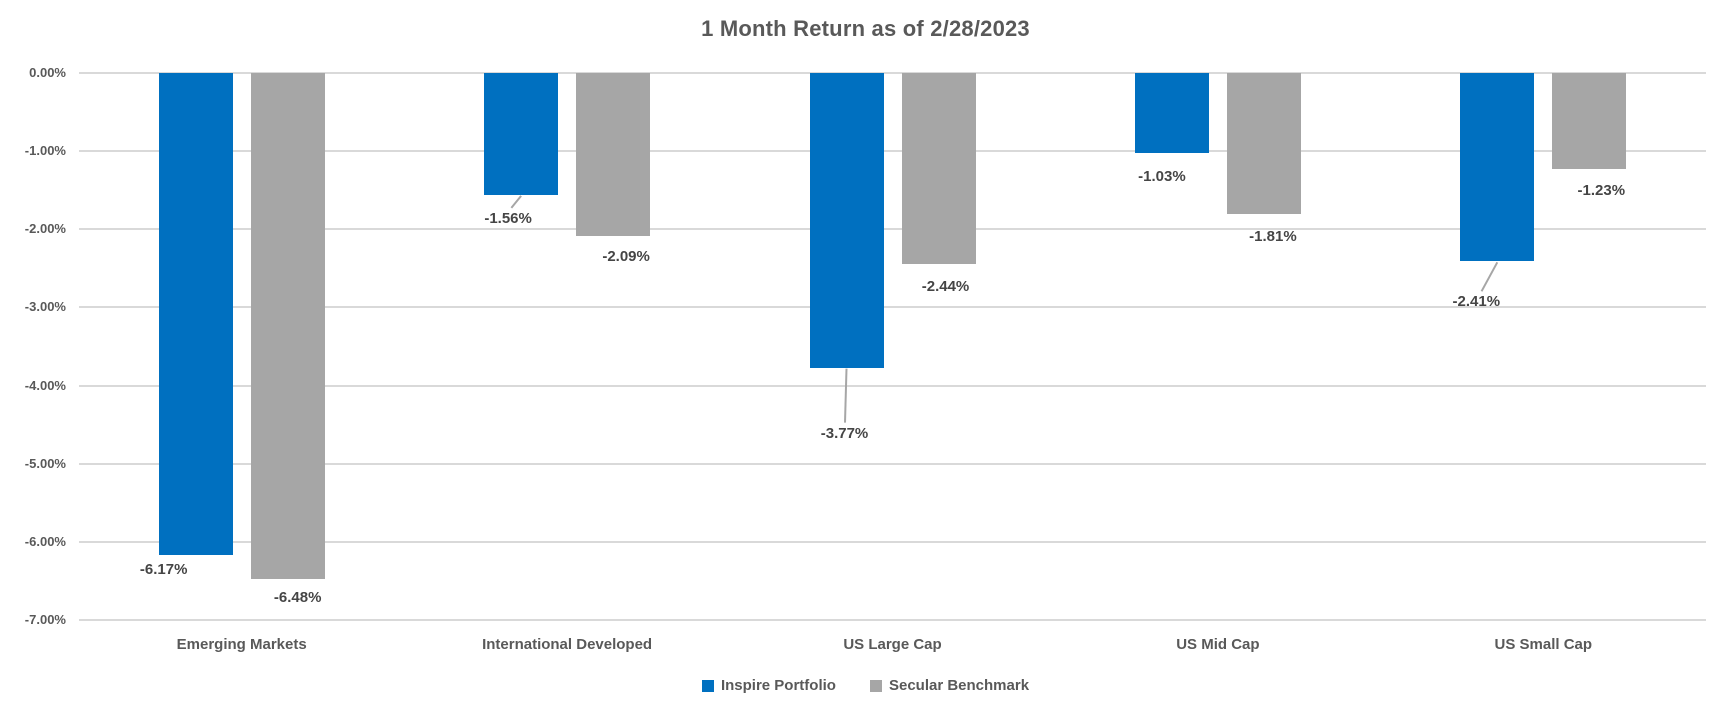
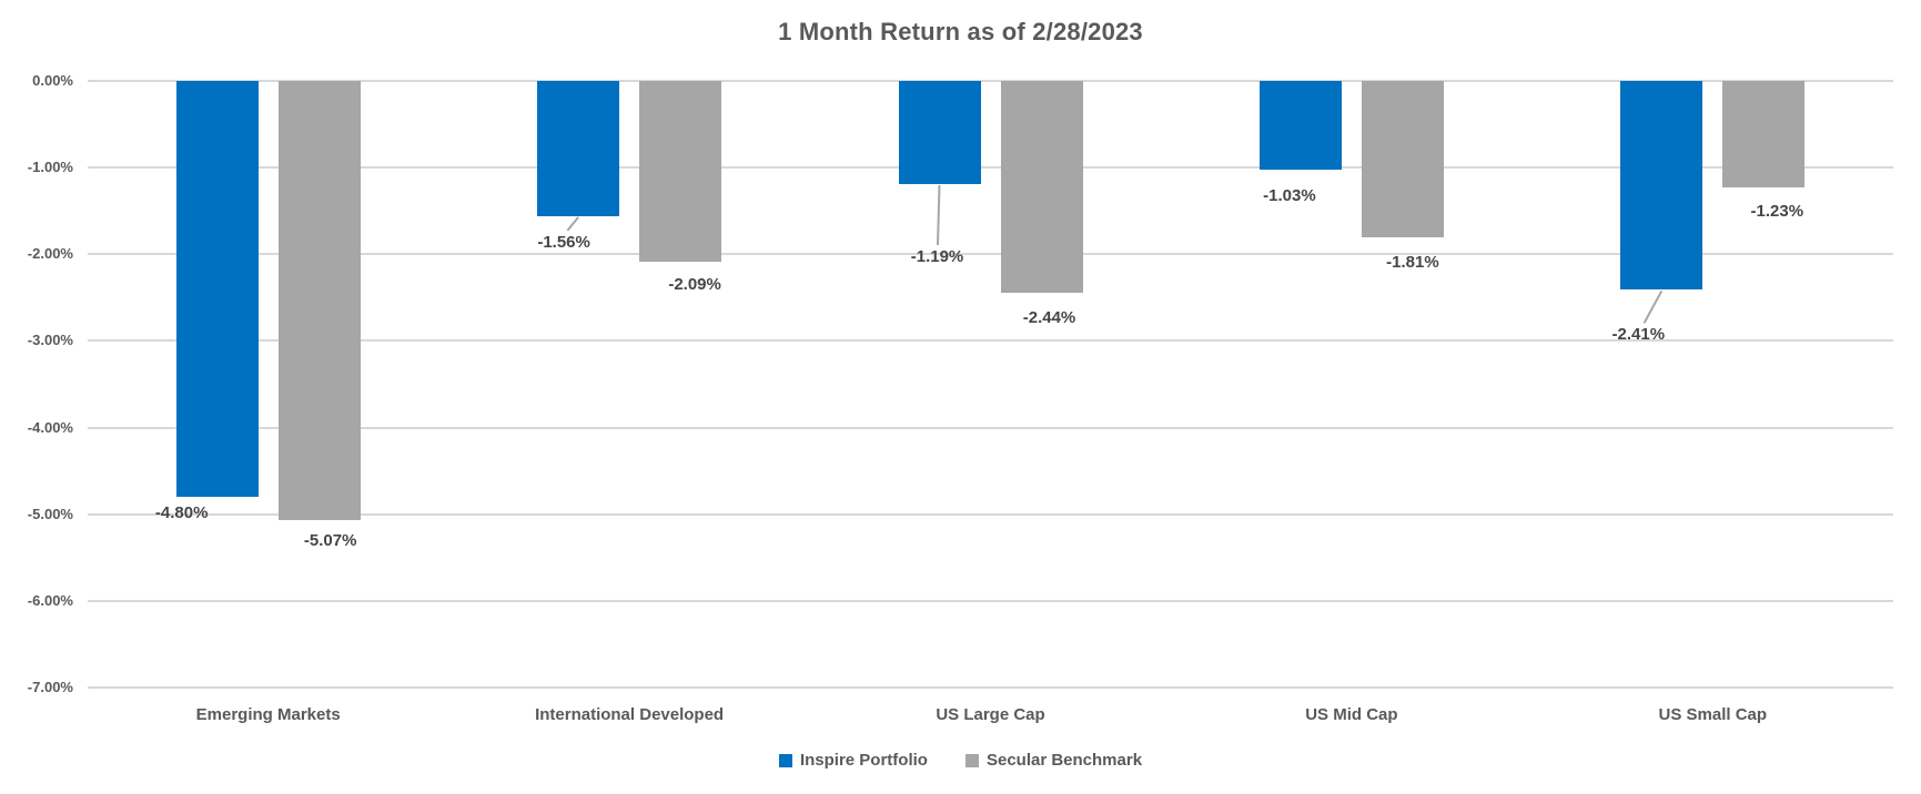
Inspire Portfolio/Emerging Markets: -6.17% -> -4.80%
Secular Benchmark/Emerging Markets: -6.48% -> -5.07%
Inspire Portfolio/US Large Cap: -3.77% -> -1.19%
